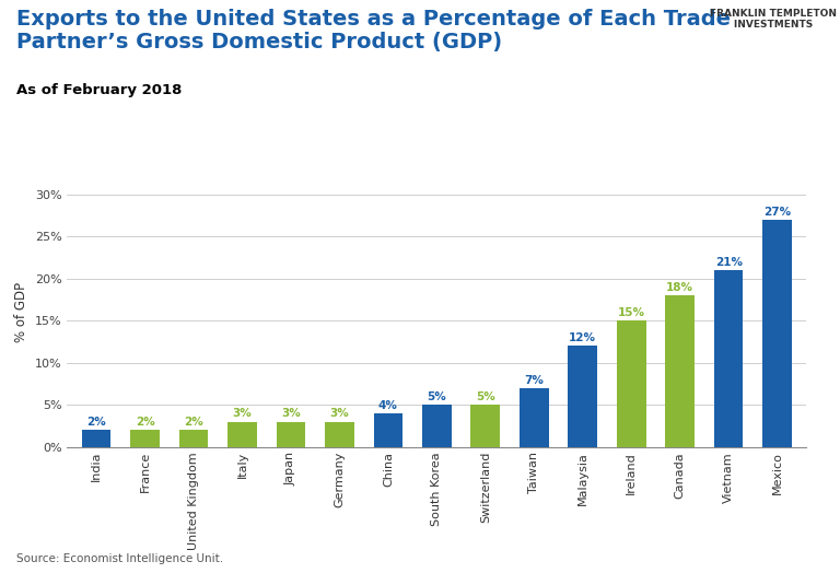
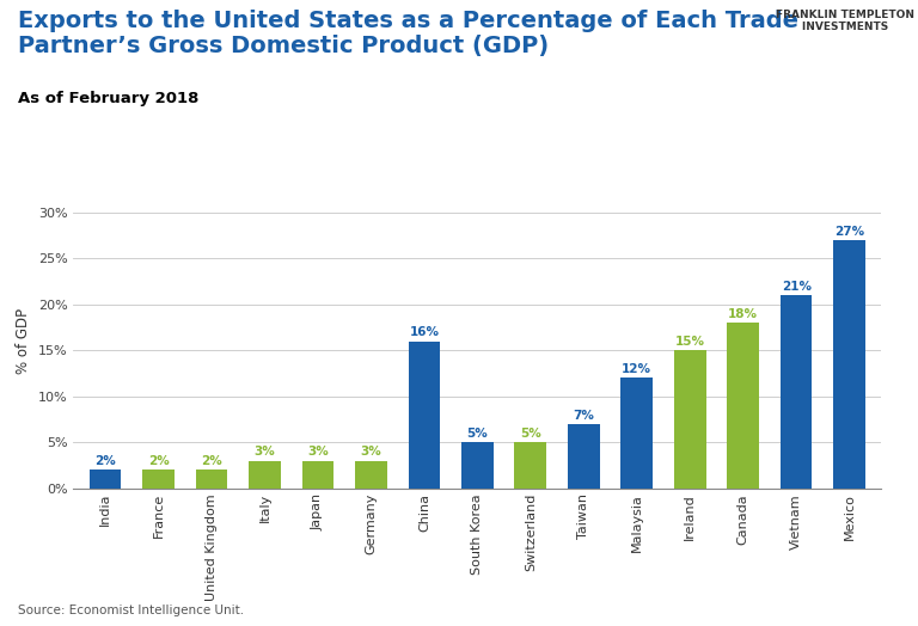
China: 4% -> 16%
